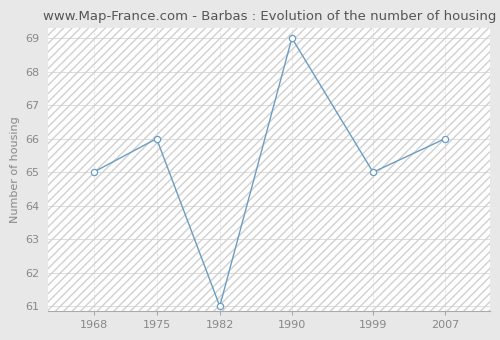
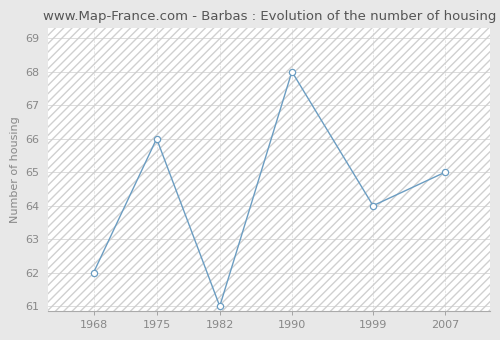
1968: 65 -> 62
1990: 69 -> 68
1999: 65 -> 64
2007: 66 -> 65
